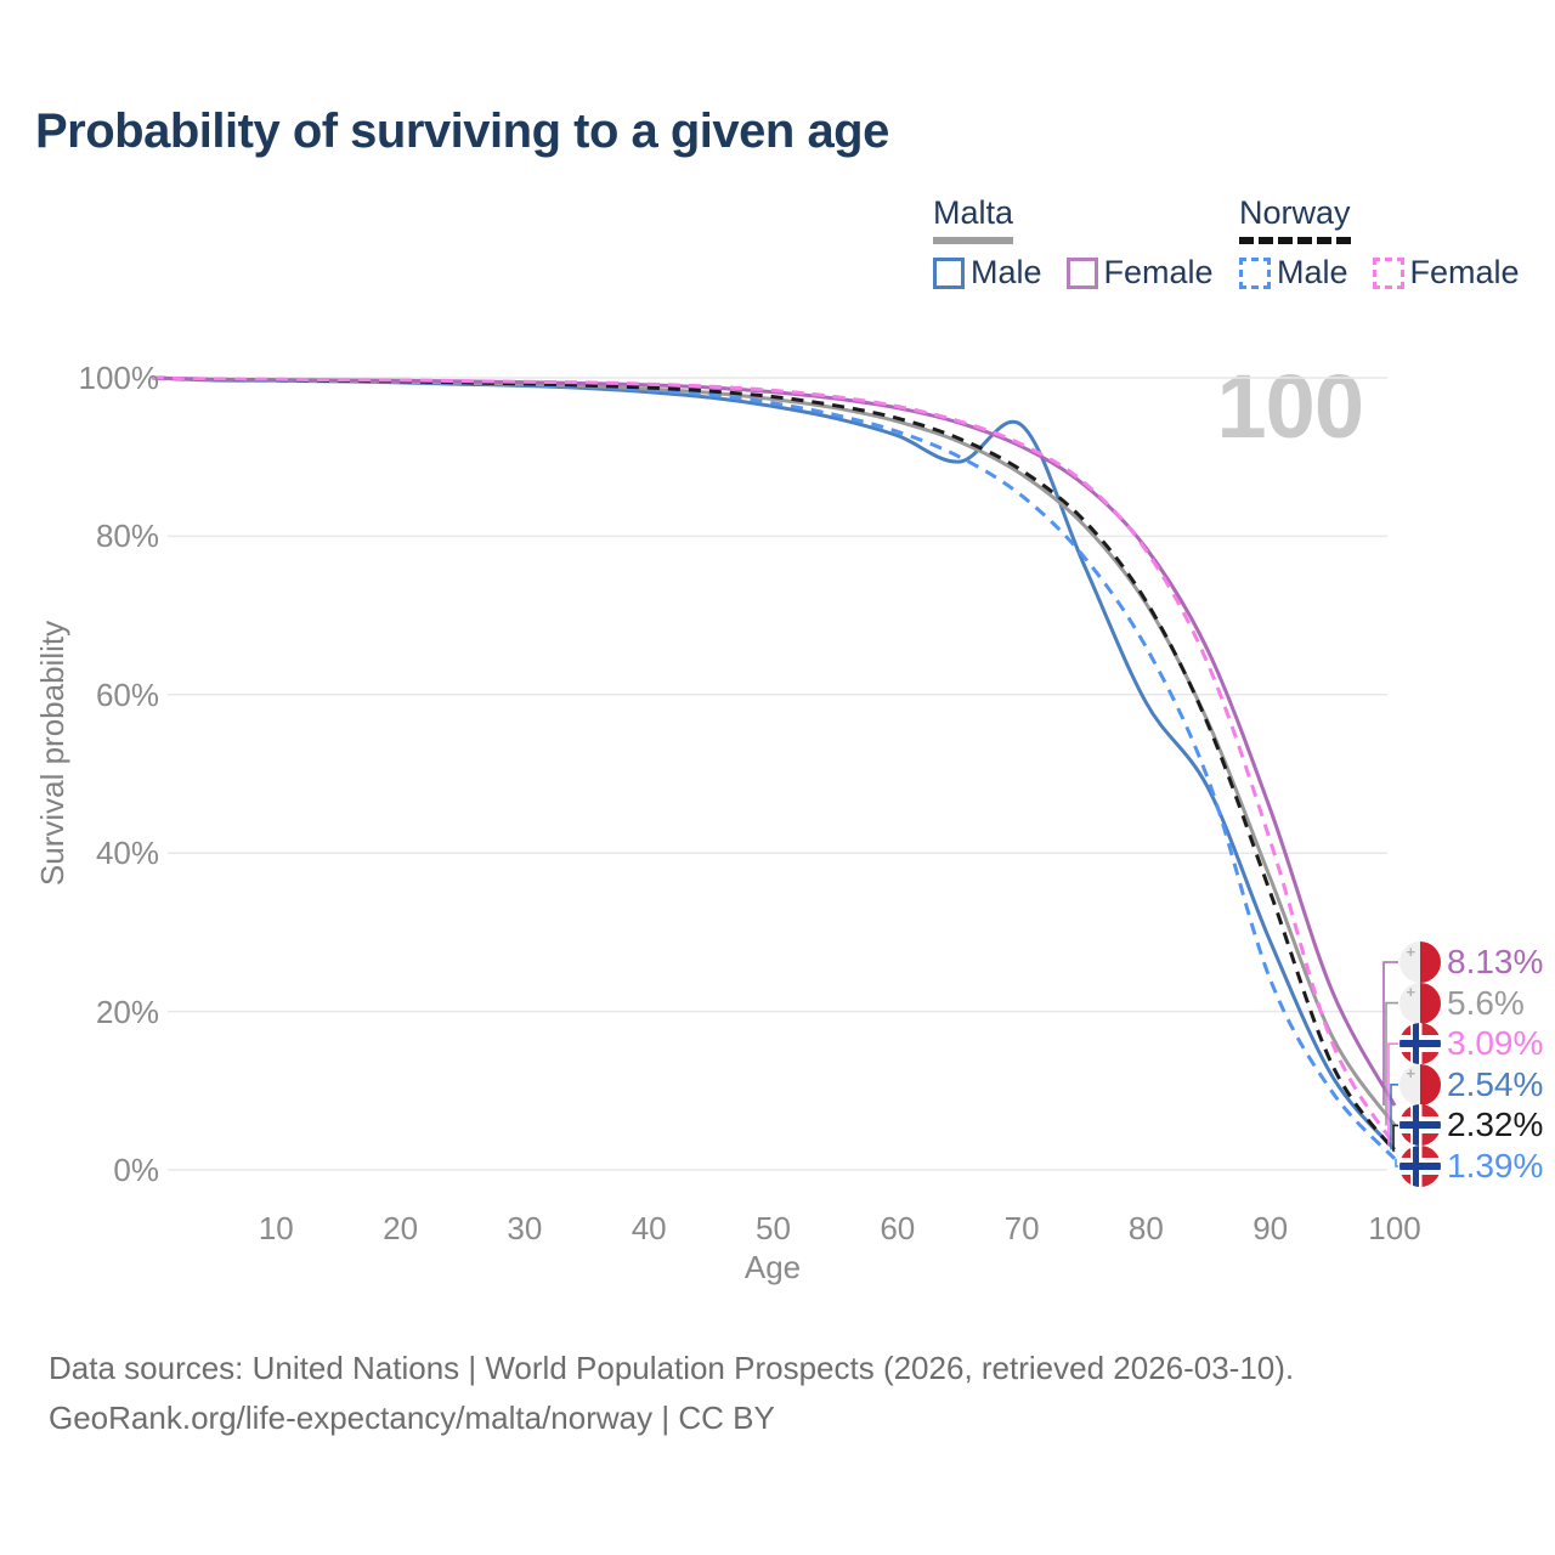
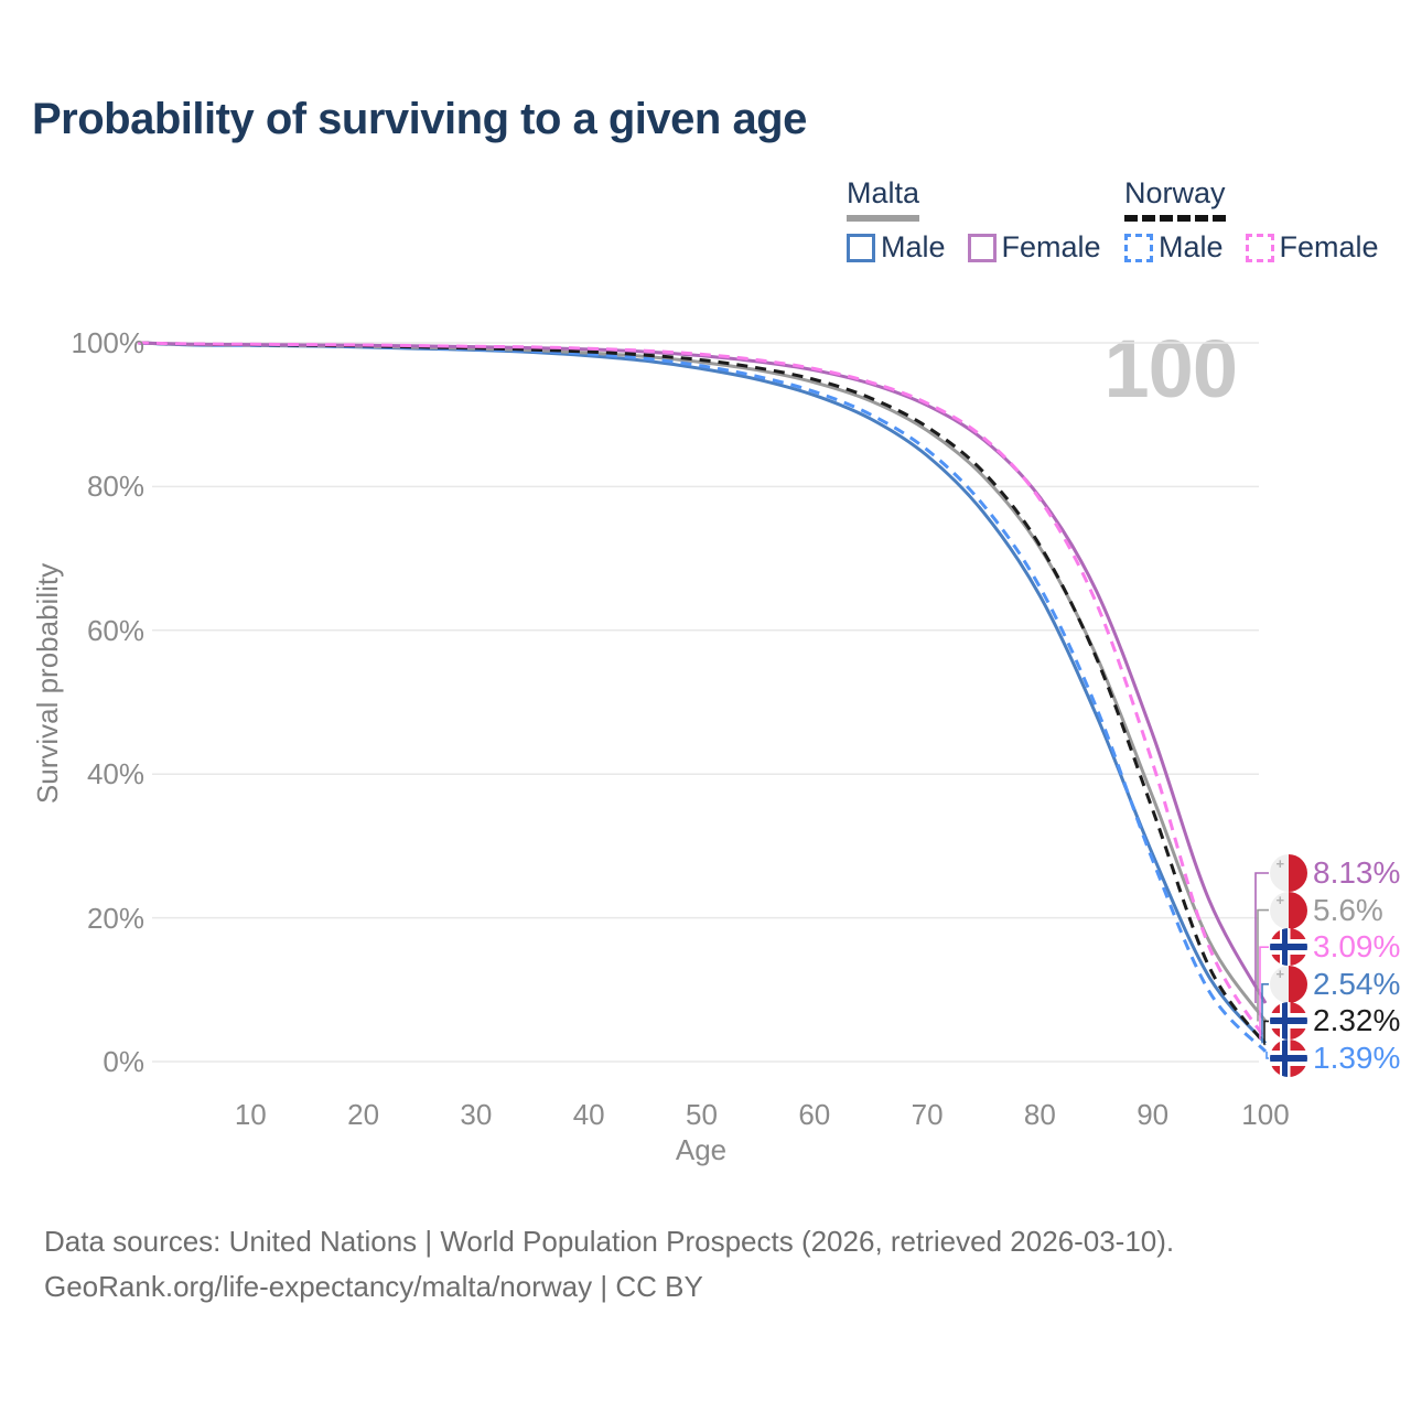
Malta Male/70: 94% -> 84%
Malta Male/80: 59% -> 65%
Norway Male/90: 24% -> 28%
